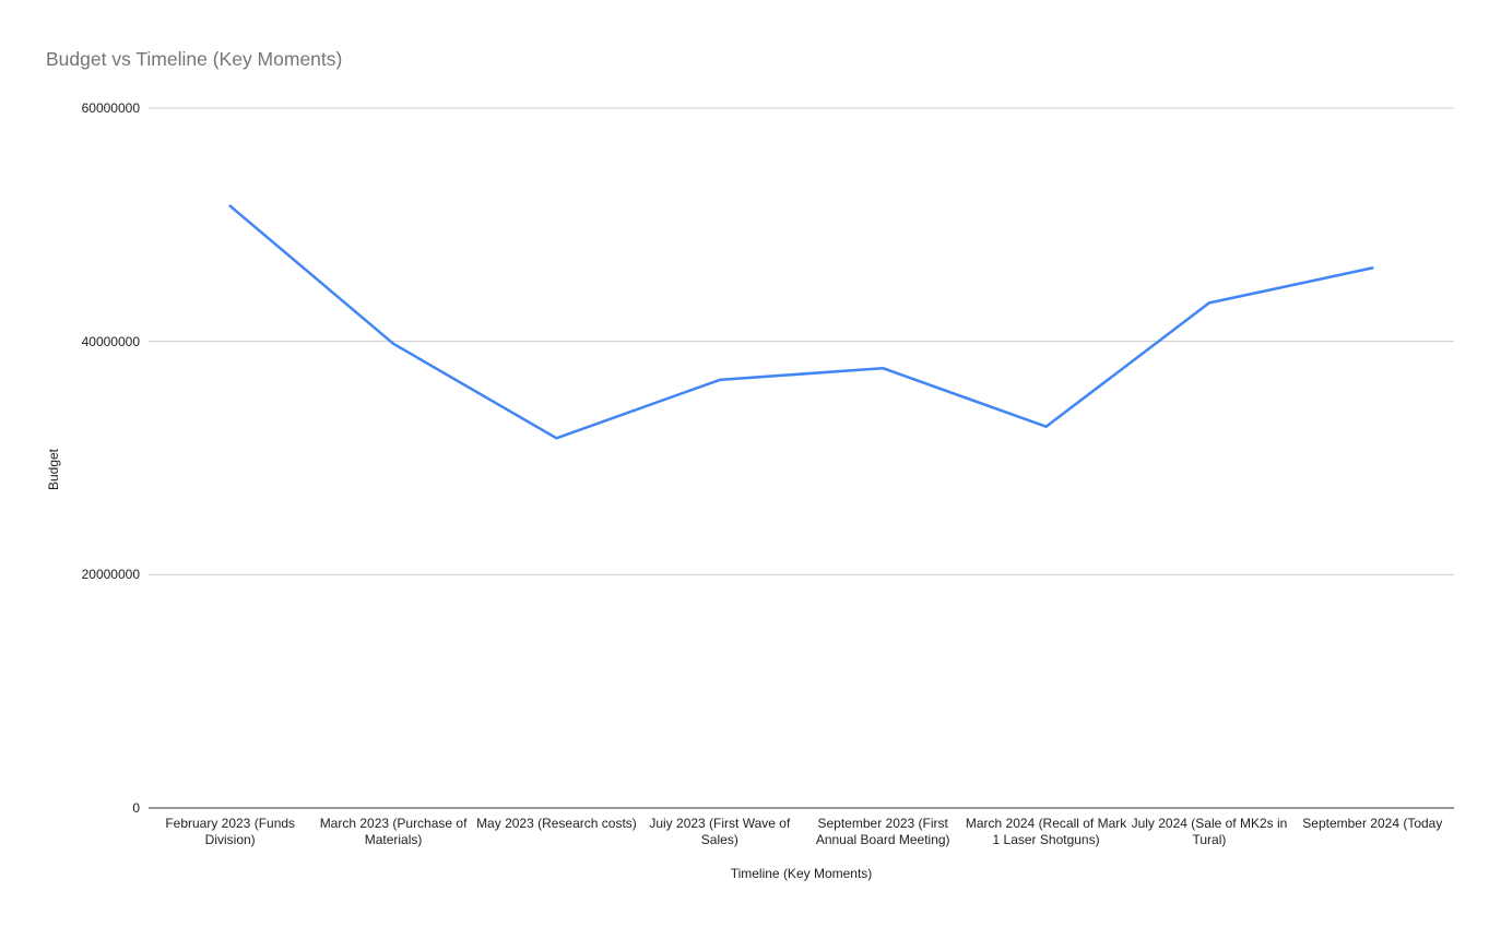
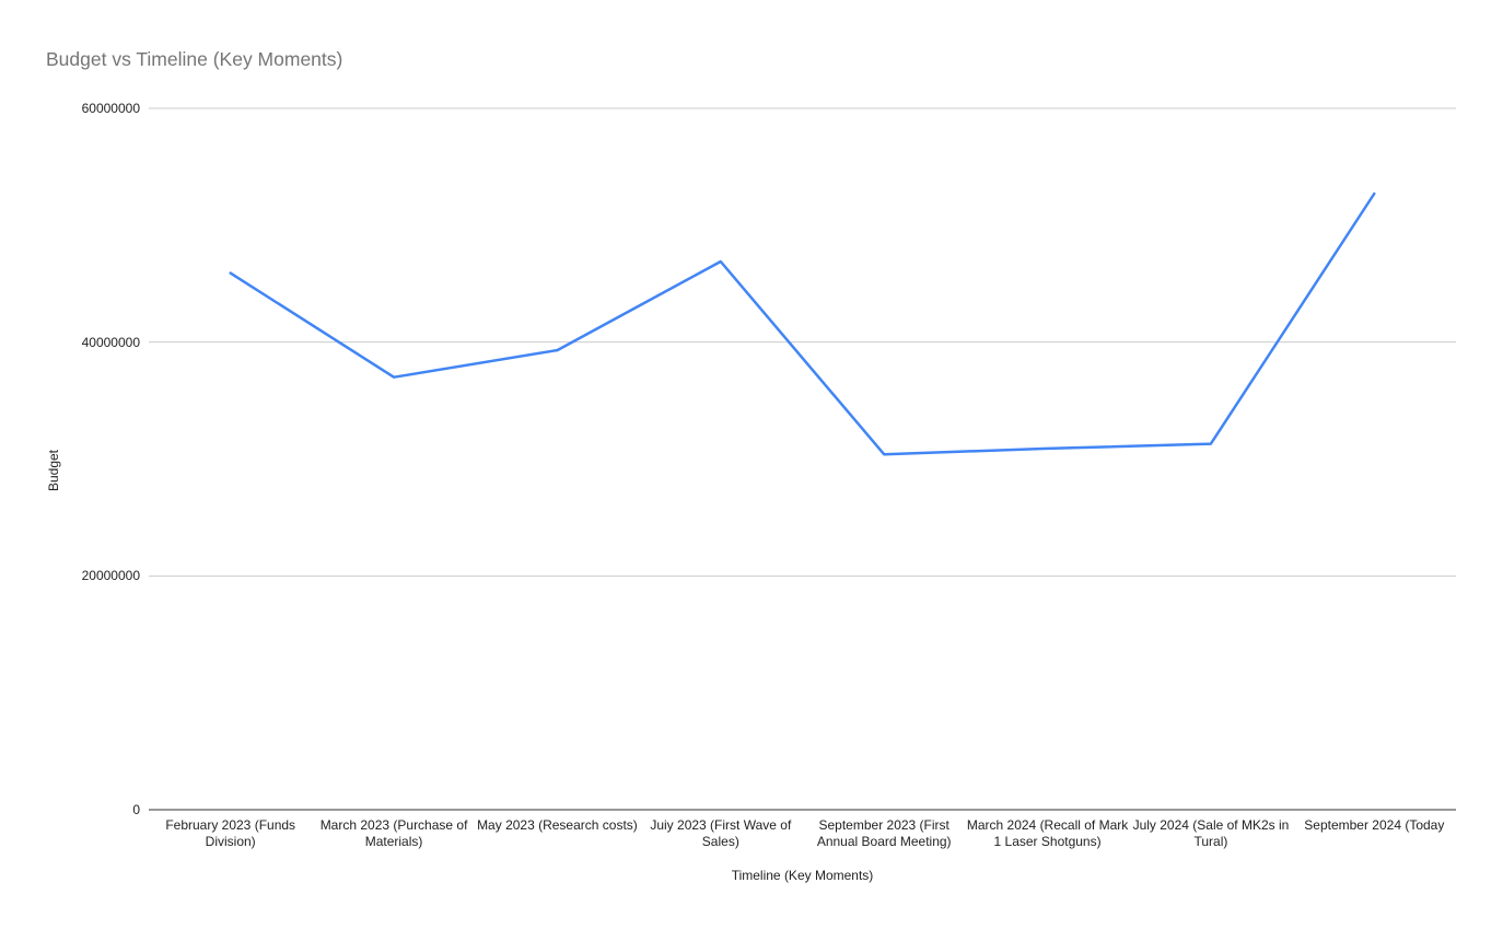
February 2023 (Funds Division): 51600000 -> 45900000
March 2023 (Purchase of Materials): 39800000 -> 37000000
May 2023 (Research costs): 31700000 -> 39300000
Juiy 2023 (First Wave of Sales): 36700000 -> 46900000
September 2023 (First Annual Board Meeting): 37700000 -> 30400000
March 2024 (Recall of Mark 1 Laser Shotguns): 32700000 -> 30900000
July 2024 (Sale of MK2s in Tural): 43300000 -> 31300000
September 2024 (Today: 46300000 -> 52700000
